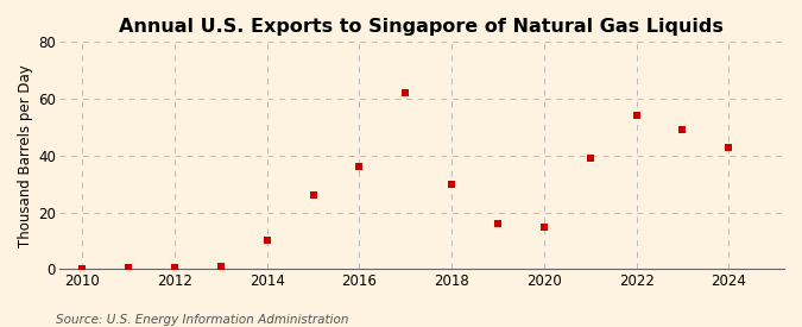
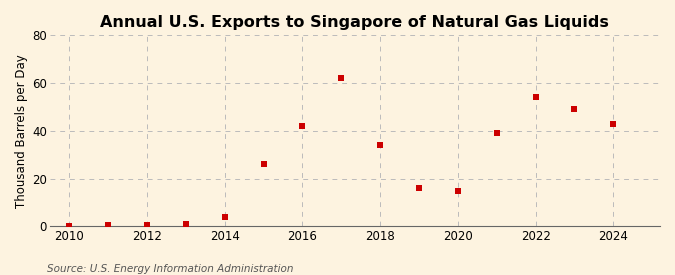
2014: 10.0 -> 4.0
2016: 36.0 -> 42.0
2018: 30.0 -> 34.0
